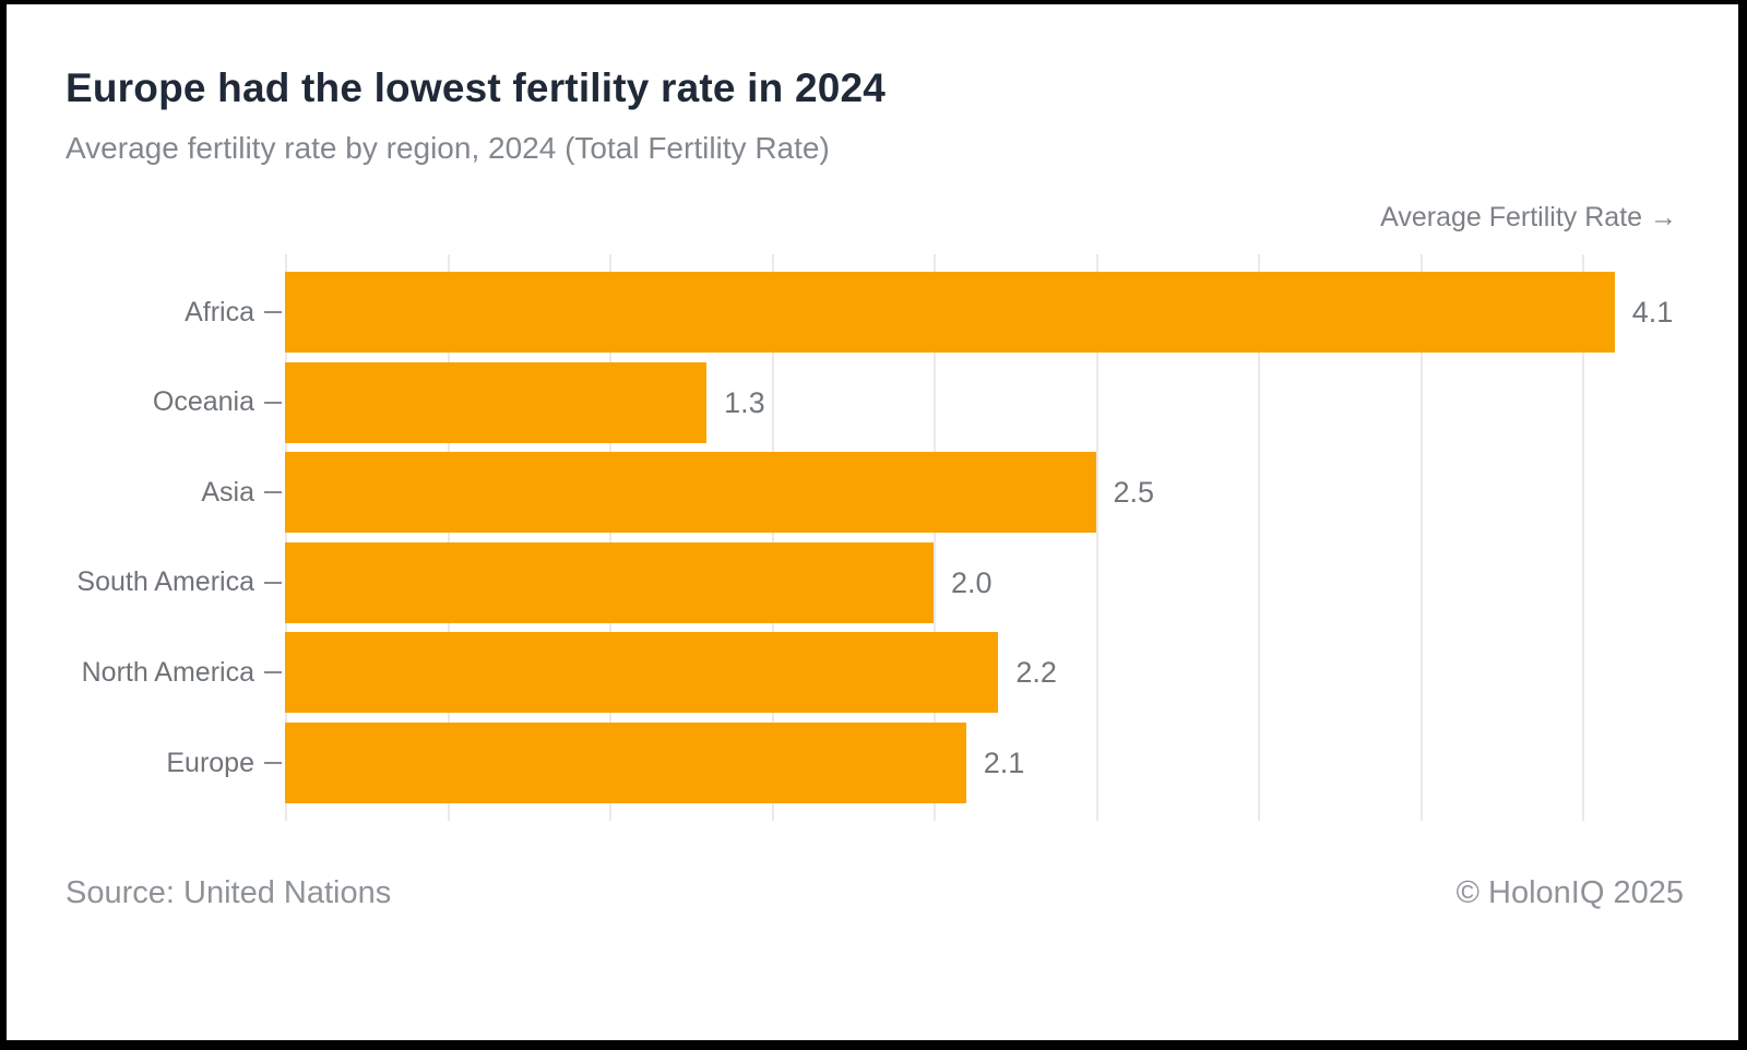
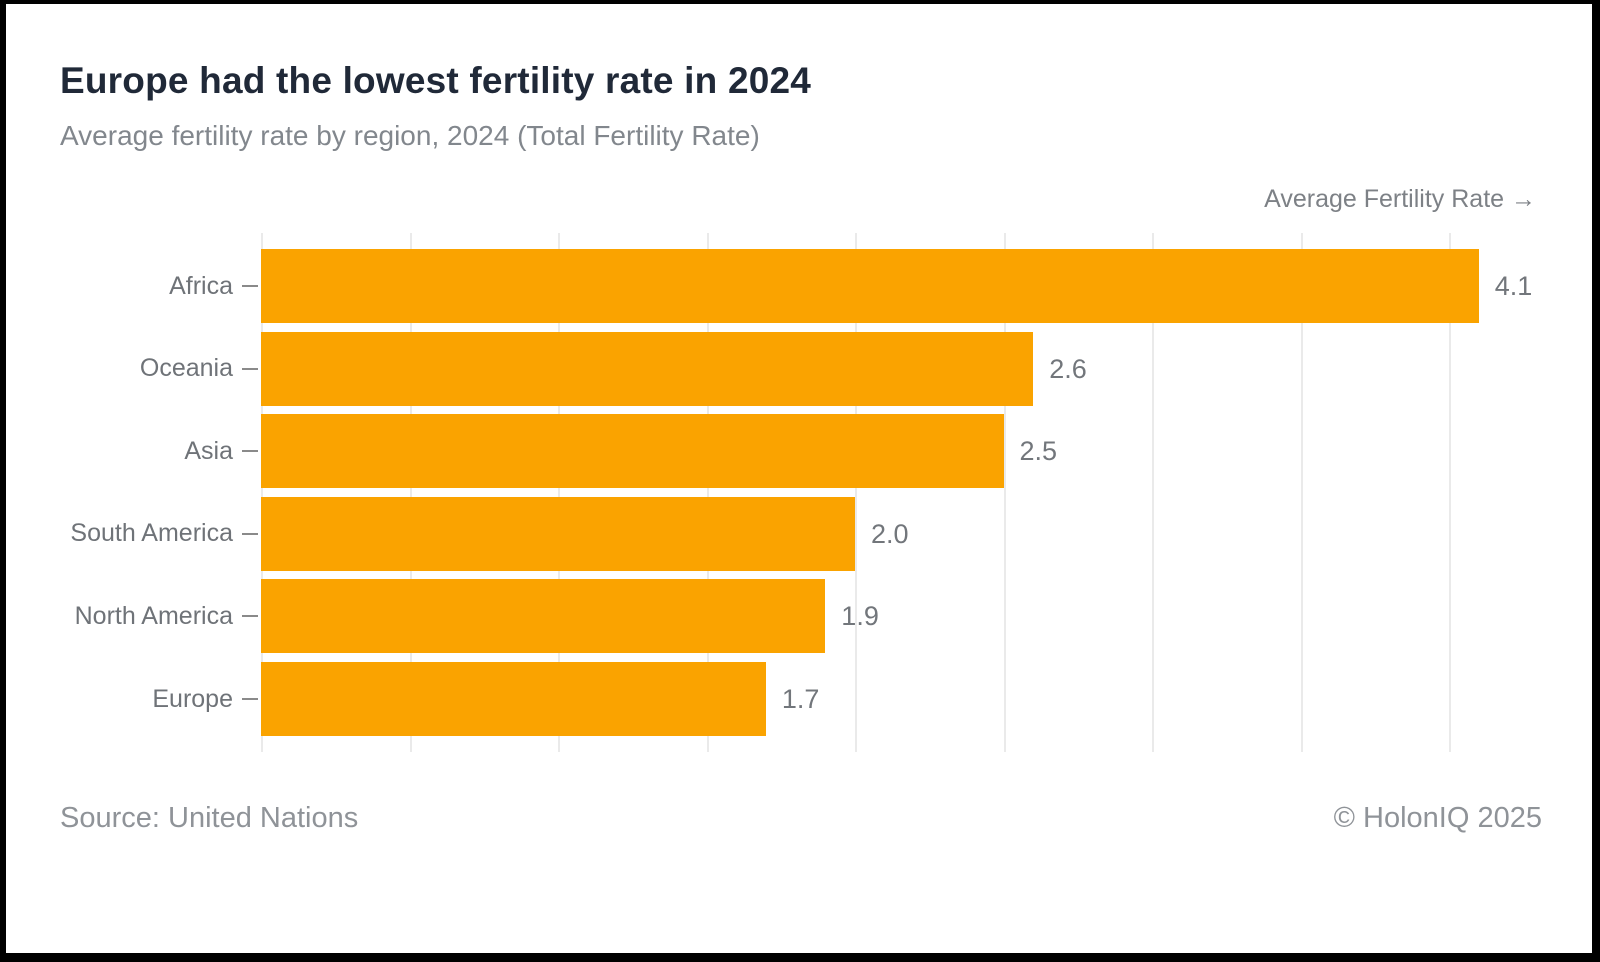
Oceania: 1.3 -> 2.6
North America: 2.2 -> 1.9
Europe: 2.1 -> 1.7
